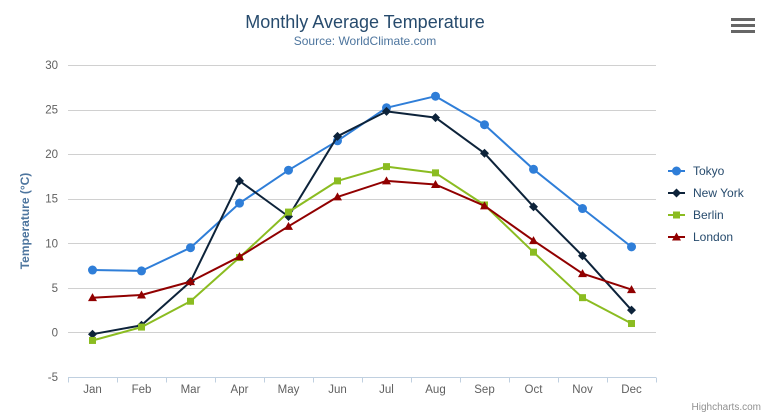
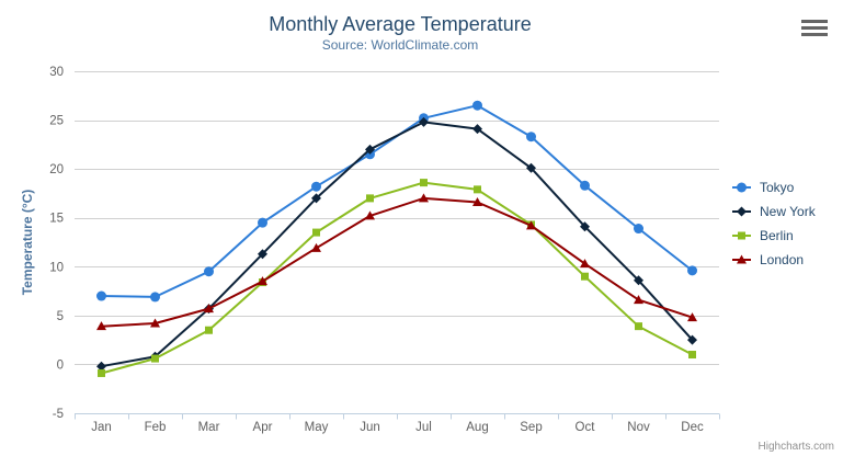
New York/Apr: 17 -> 11
New York/May: 13 -> 17
